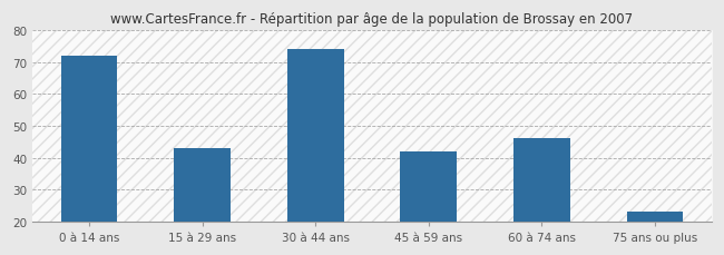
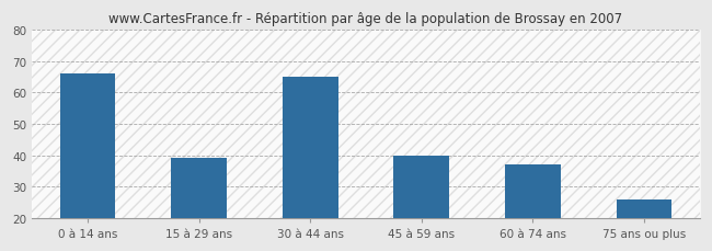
0 à 14 ans: 72 -> 66
15 à 29 ans: 43 -> 39
30 à 44 ans: 74 -> 65
45 à 59 ans: 42 -> 40
60 à 74 ans: 46 -> 37
75 ans ou plus: 23 -> 26
